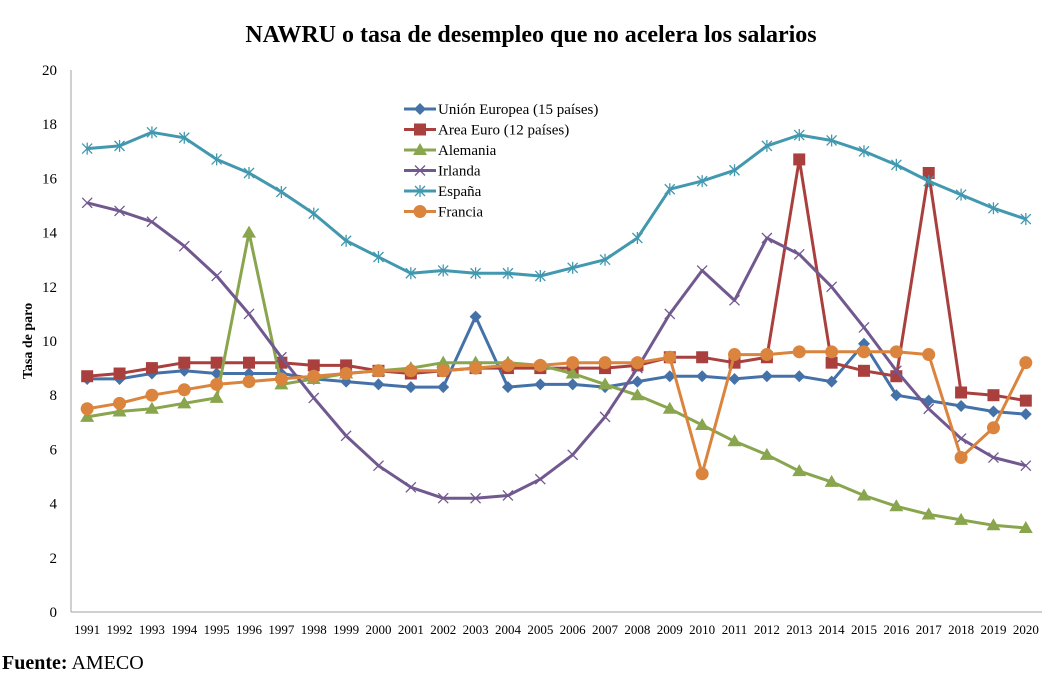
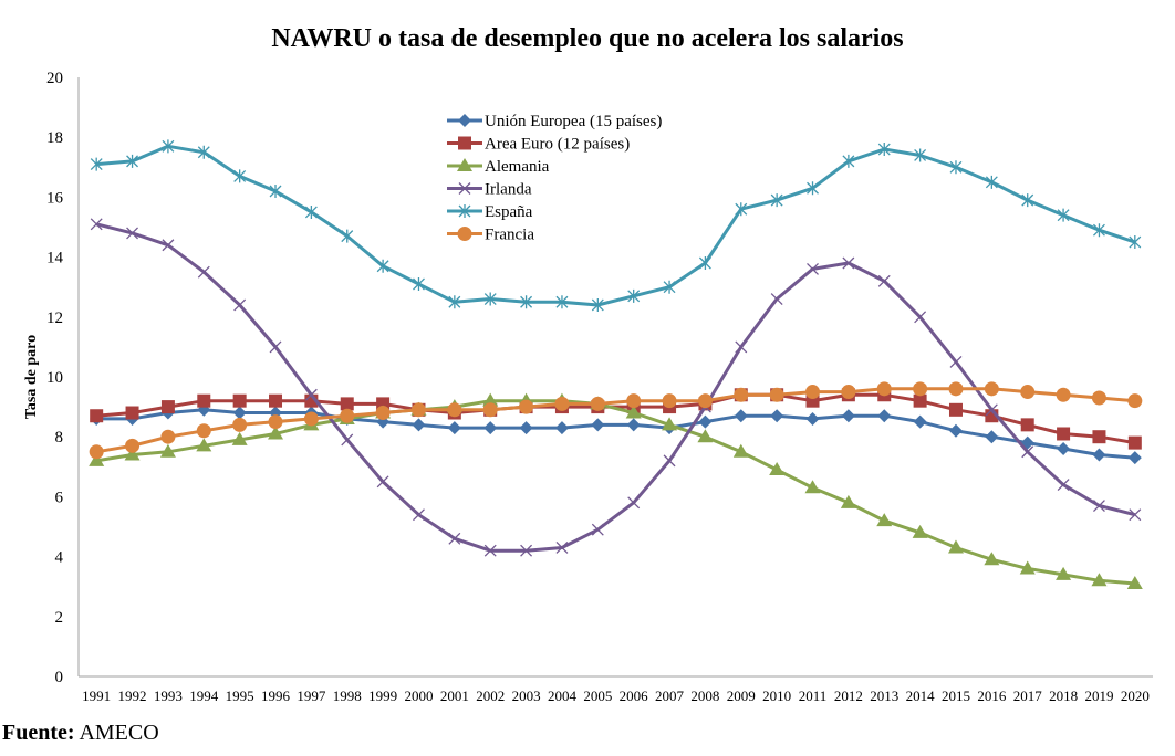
Alemania/1996: 14.0 -> 8.1
Unión Europea (15 países)/2003: 10.9 -> 8.3
Francia/2010: 5.1 -> 9.4
Irlanda/2011: 11.5 -> 13.6
Area Euro (12 países)/2013: 16.7 -> 9.4
Unión Europea (15 países)/2015: 9.9 -> 8.2
Area Euro (12 países)/2017: 16.2 -> 8.4
Francia/2018: 5.7 -> 9.4
Francia/2019: 6.8 -> 9.3
